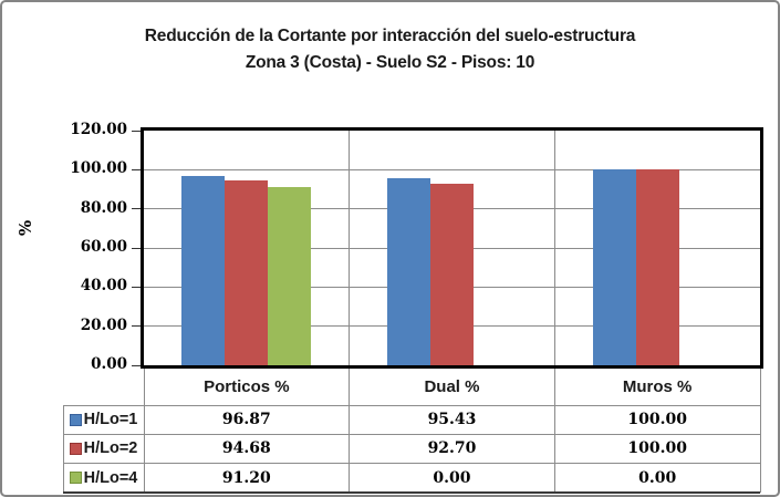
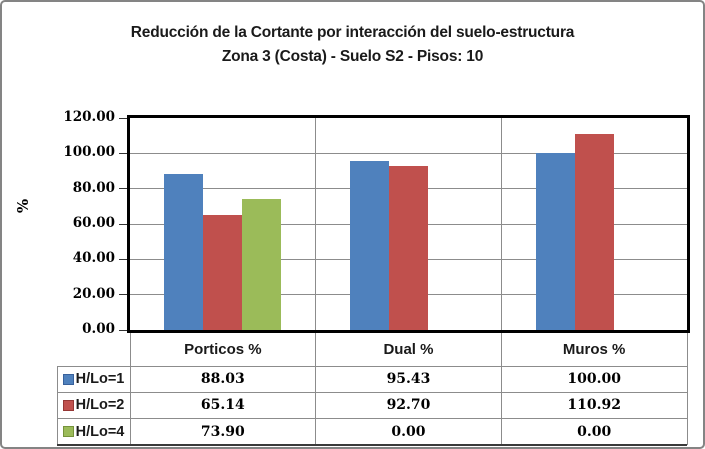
H/Lo=1/Porticos %: 96.87 -> 88.03
H/Lo=2/Porticos %: 94.68 -> 65.14
H/Lo=4/Porticos %: 91.20 -> 73.90
H/Lo=2/Muros %: 100.00 -> 110.92
